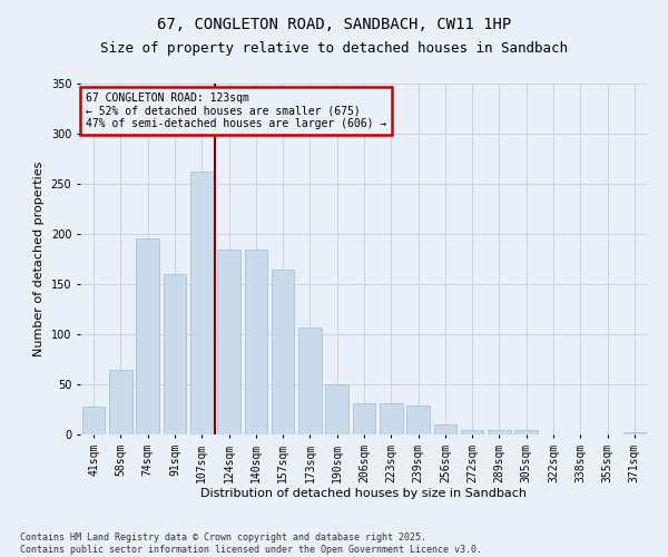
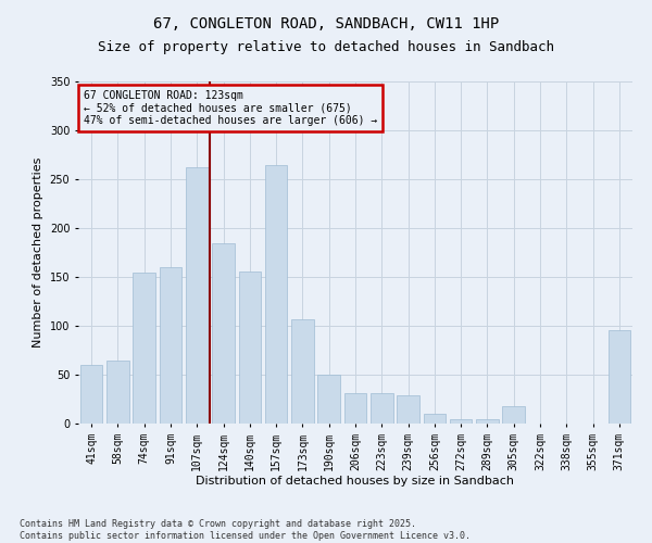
41sqm: 28 -> 60
74sqm: 196 -> 154
140sqm: 185 -> 156
157sqm: 165 -> 264
305sqm: 5 -> 18
371sqm: 2 -> 96
